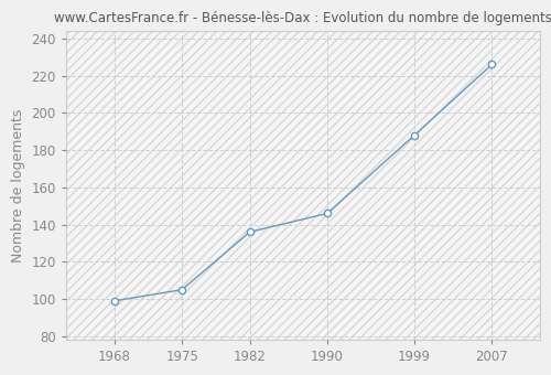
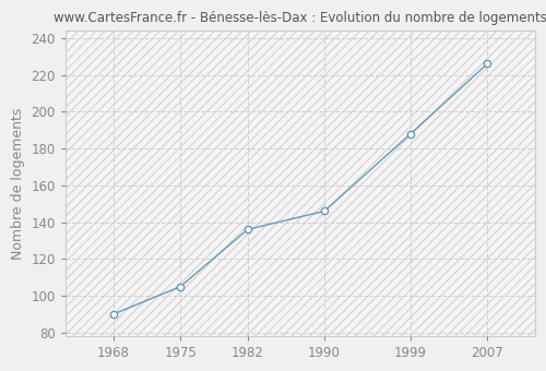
1968: 99 -> 90
